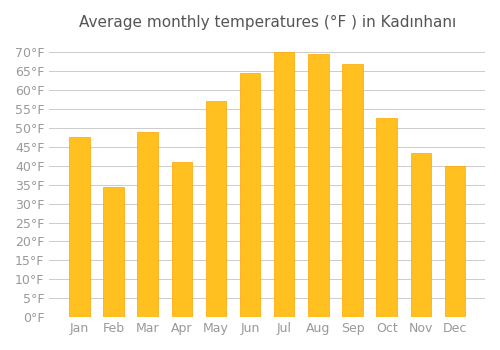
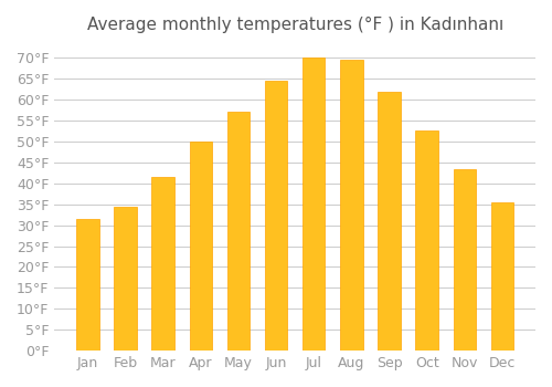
Jan: 47.5°F -> 31.5°F
Mar: 49.0°F -> 41.5°F
Apr: 41.0°F -> 50.0°F
Sep: 67.0°F -> 62.0°F
Dec: 40.0°F -> 35.5°F
